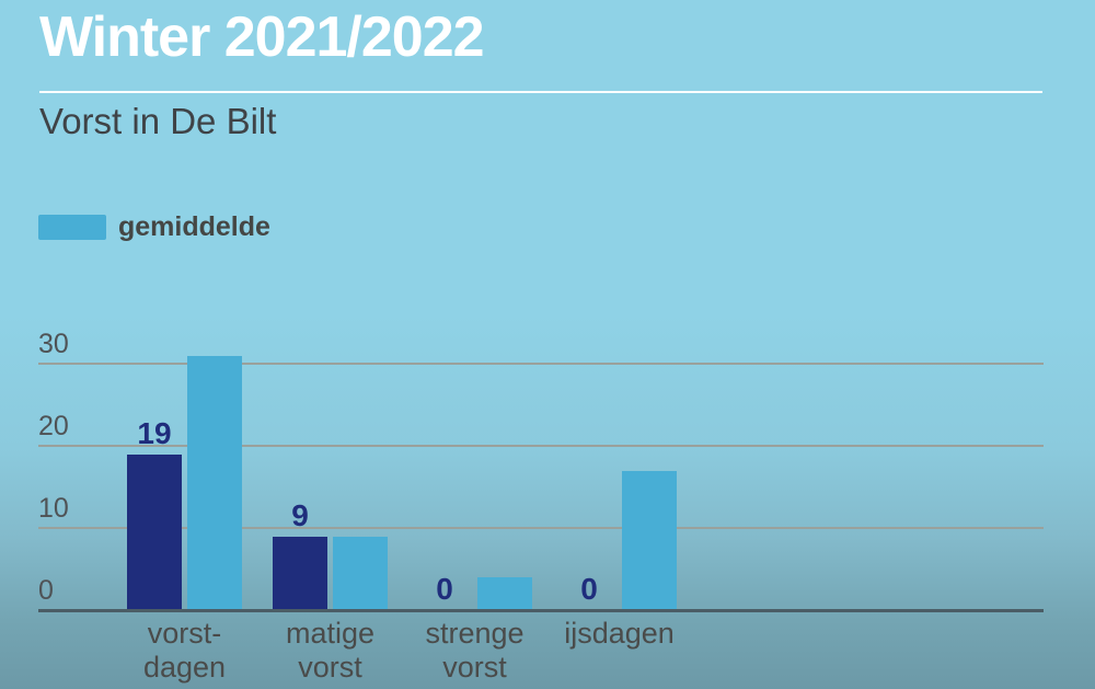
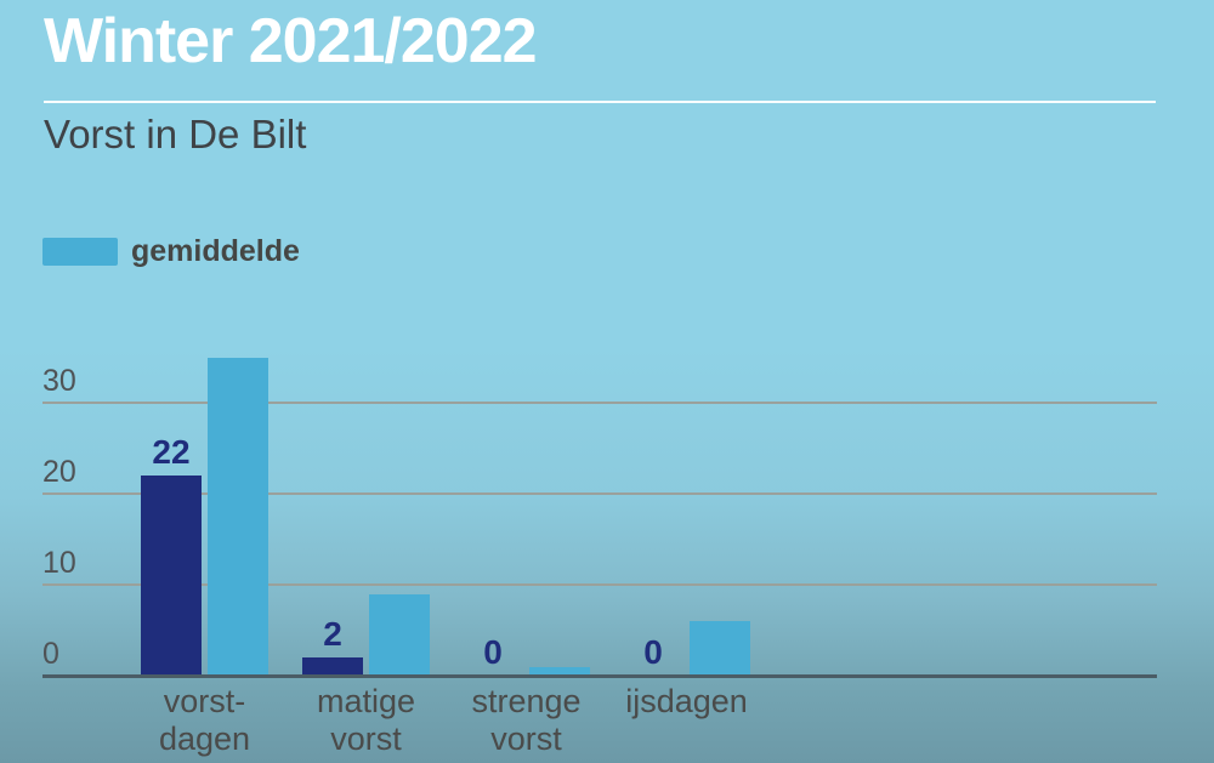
Winter 2021/2022/vorst- dagen: 19 -> 22
gemiddelde/vorst- dagen: 31 -> 35
Winter 2021/2022/matige vorst: 9 -> 2
gemiddelde/strenge vorst: 4 -> 1
gemiddelde/ijsdagen: 17 -> 6
